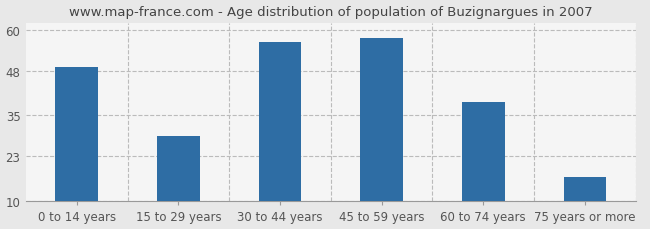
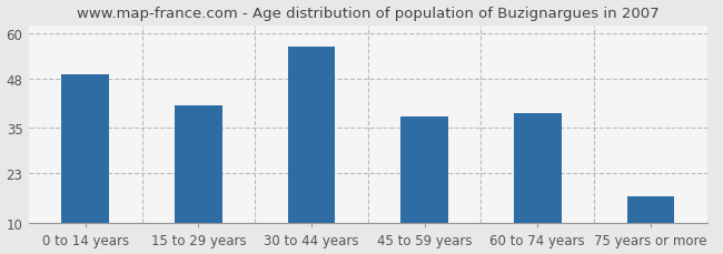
15 to 29 years: 29.0 -> 41.0
45 to 59 years: 57.5 -> 38.0
